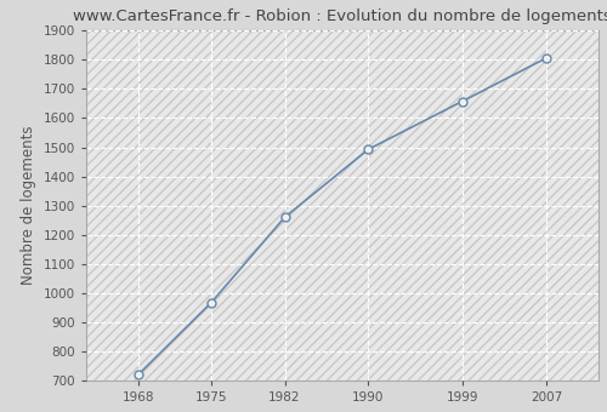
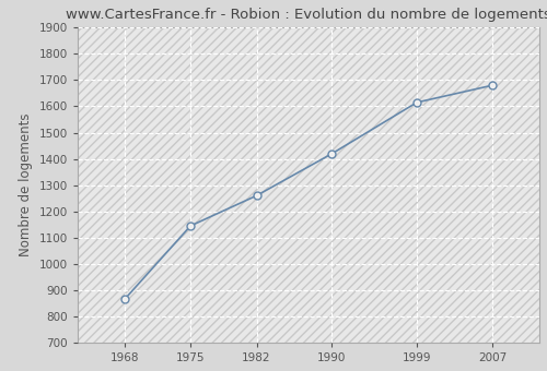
1968: 720 -> 865
1975: 968 -> 1145
1990: 1493 -> 1420
1999: 1658 -> 1615
2007: 1806 -> 1680
